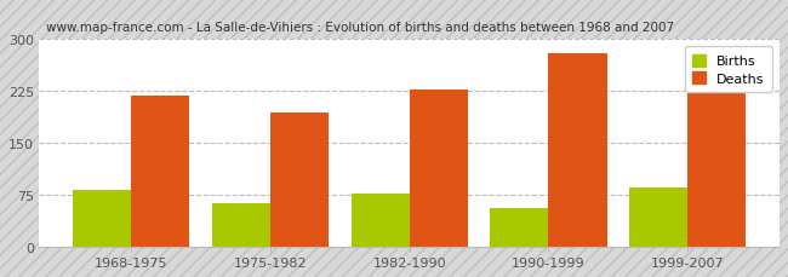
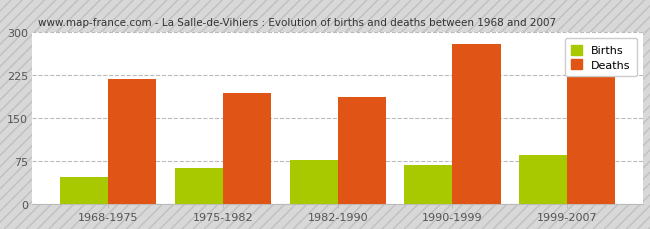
Births/1968-1975: 82 -> 46
Deaths/1982-1990: 228 -> 186
Births/1990-1999: 55 -> 68
